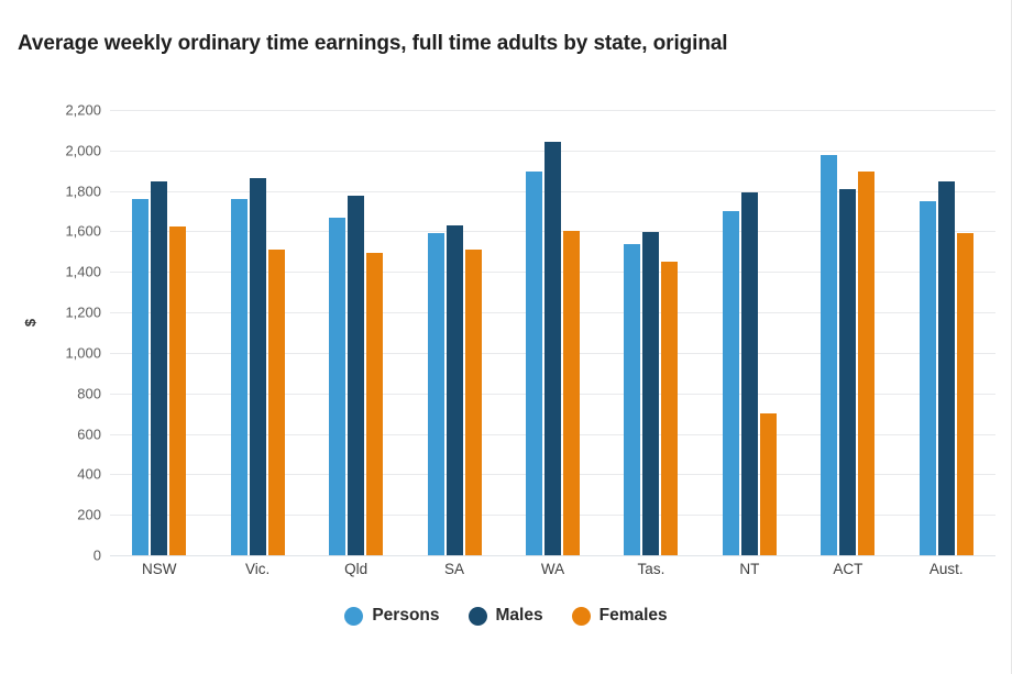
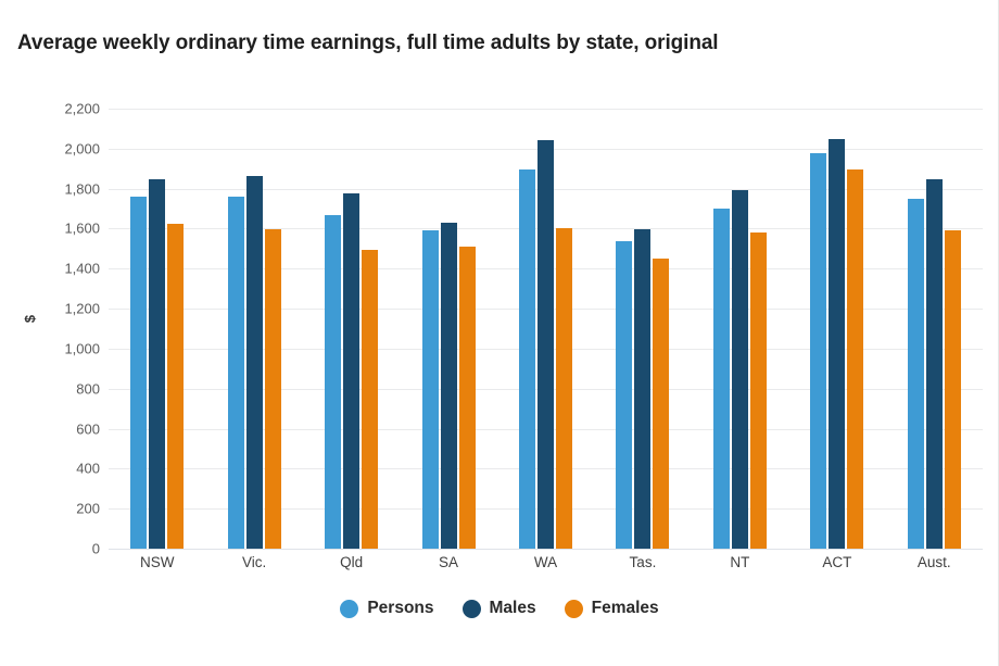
Females/Vic.: 1510 -> 1600
Females/NT: 700 -> 1580
Males/ACT: 1810 -> 2050
